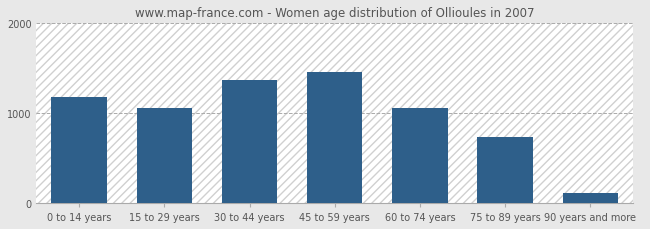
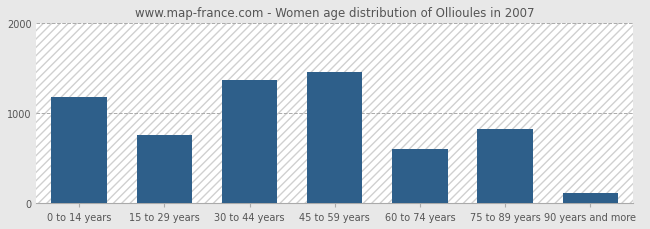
15 to 29 years: 1050 -> 760
60 to 74 years: 1060 -> 600
75 to 89 years: 730 -> 820
